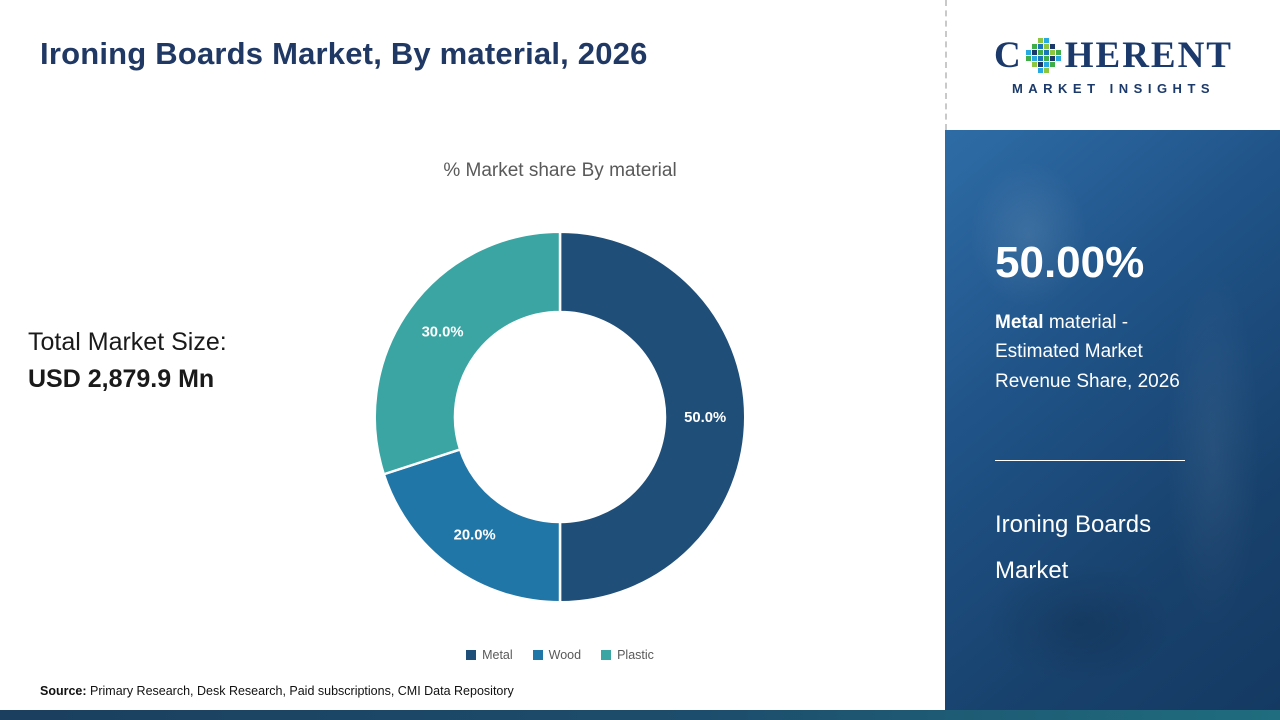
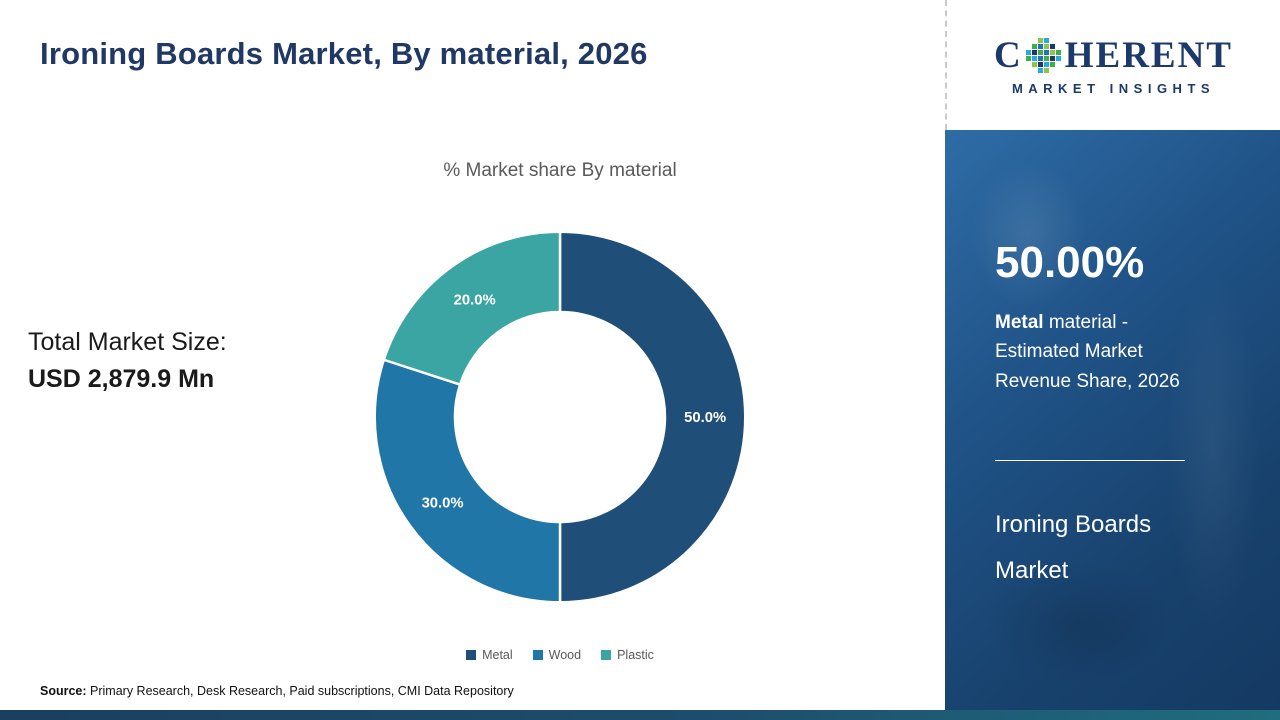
Wood: 20.0% -> 30.0%
Plastic: 30.0% -> 20.0%
